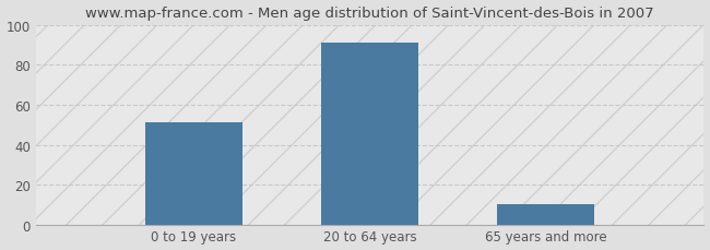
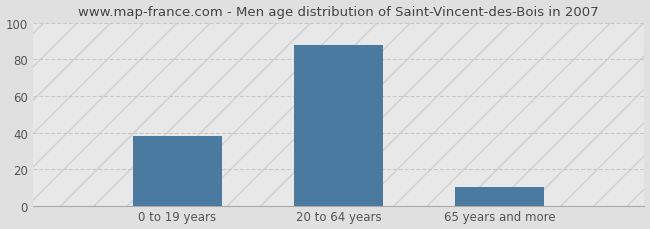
0 to 19 years: 51 -> 38
20 to 64 years: 91 -> 88
